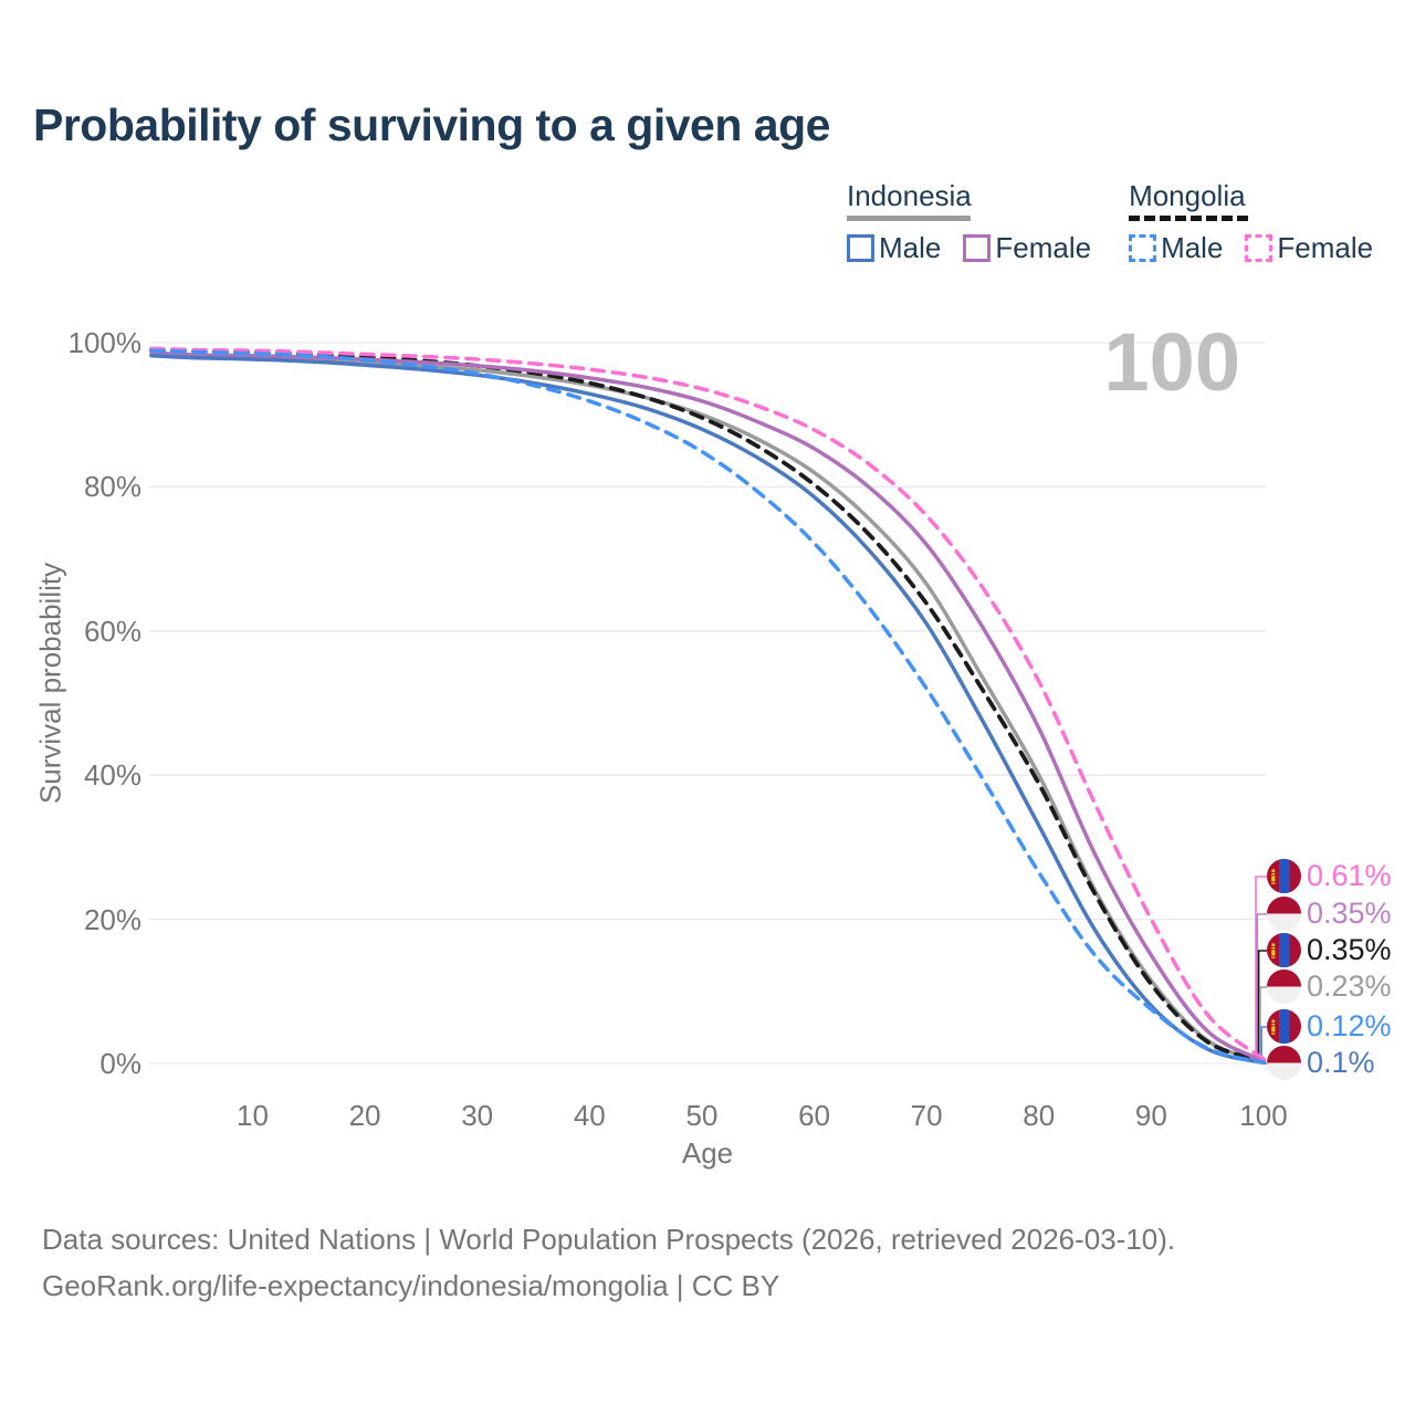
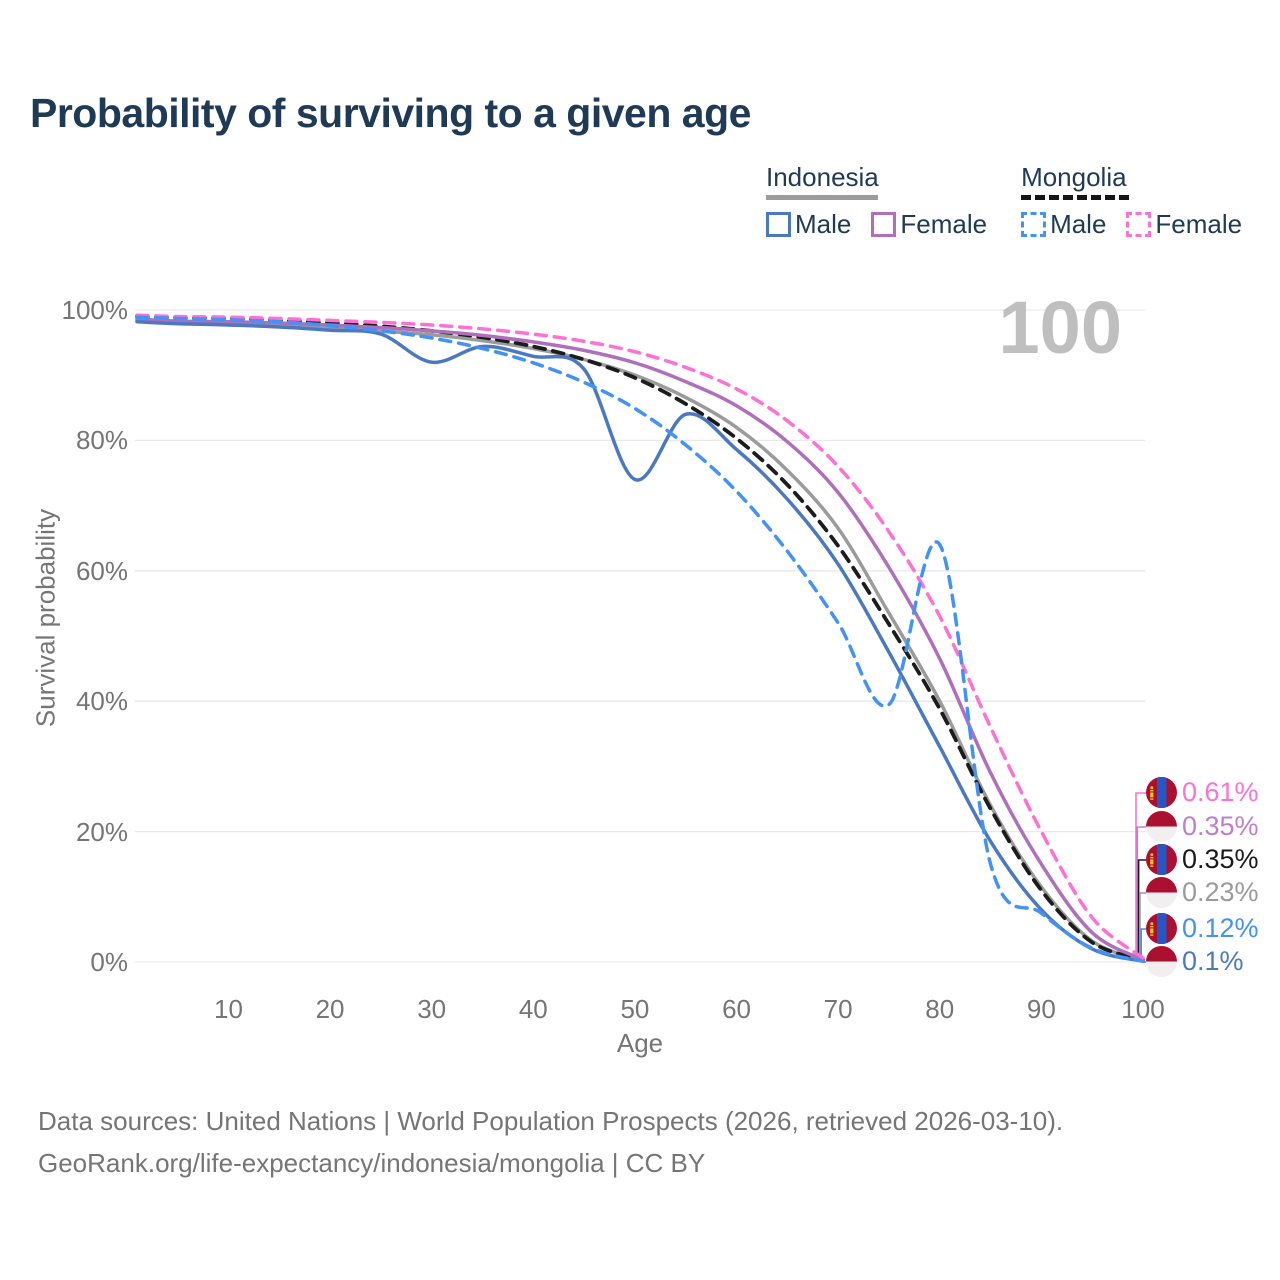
Indonesia Male/30: 96% -> 92%
Indonesia Male/50: 88% -> 74%
Mongolia Male/80: 26% -> 64%
